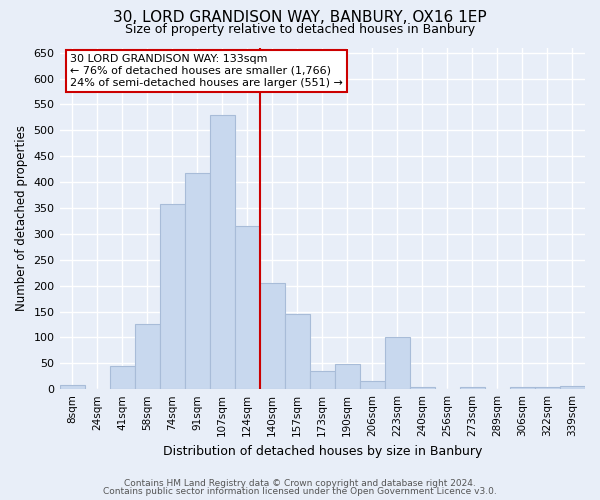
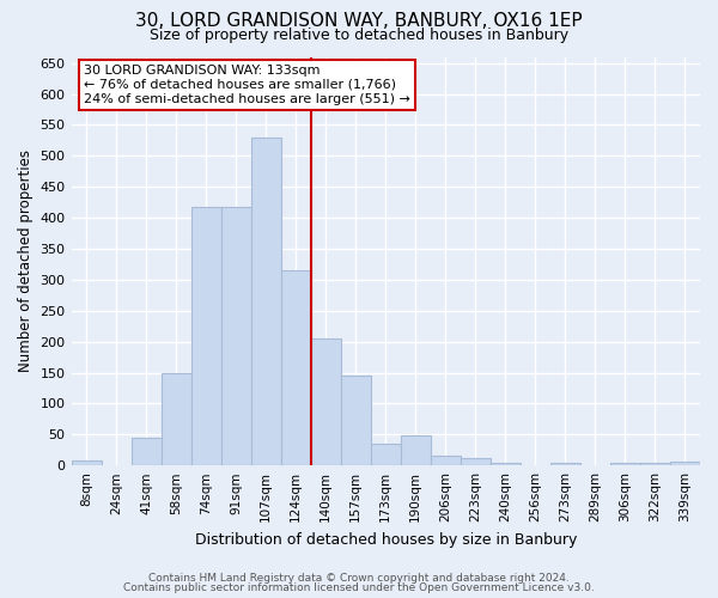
58sqm: 126 -> 150
74sqm: 358 -> 417
223sqm: 100 -> 12
